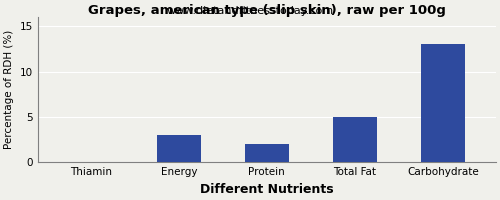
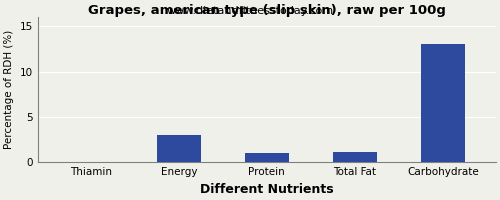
Protein: 2.0 -> 1.0
Total Fat: 5.0 -> 1.1
